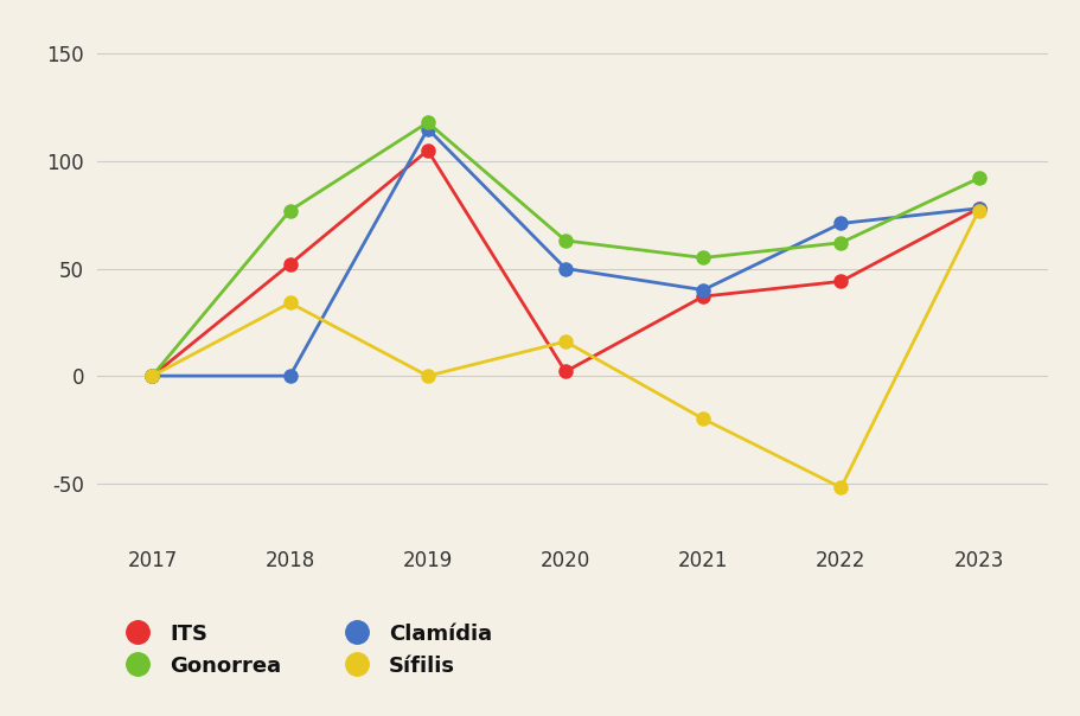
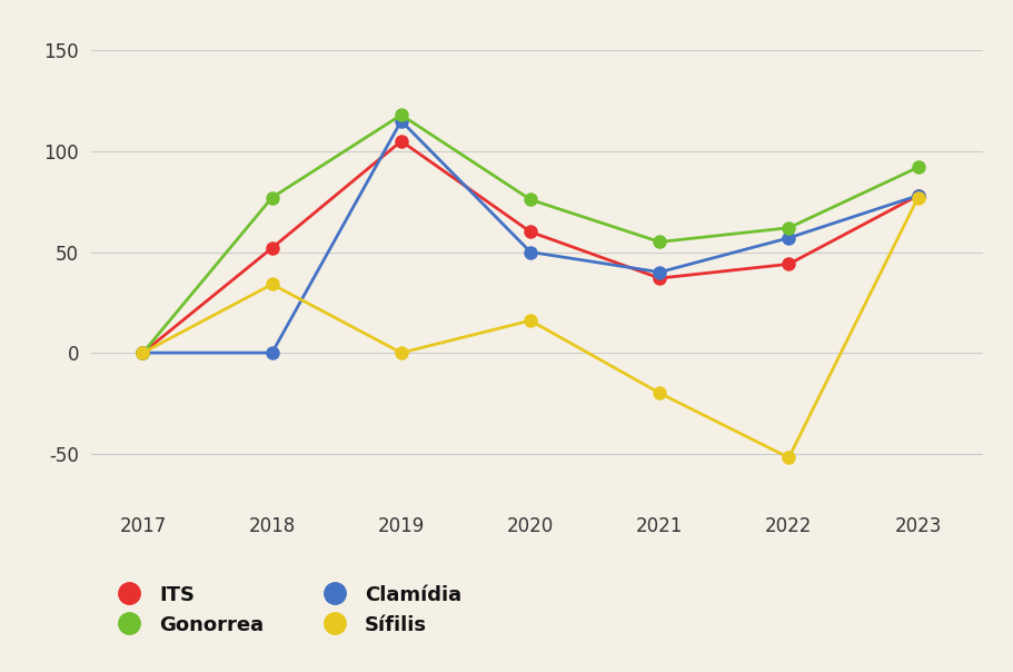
ITS/2020: 2 -> 60
Gonorrea/2020: 63 -> 76
Clamídia/2022: 71 -> 57
